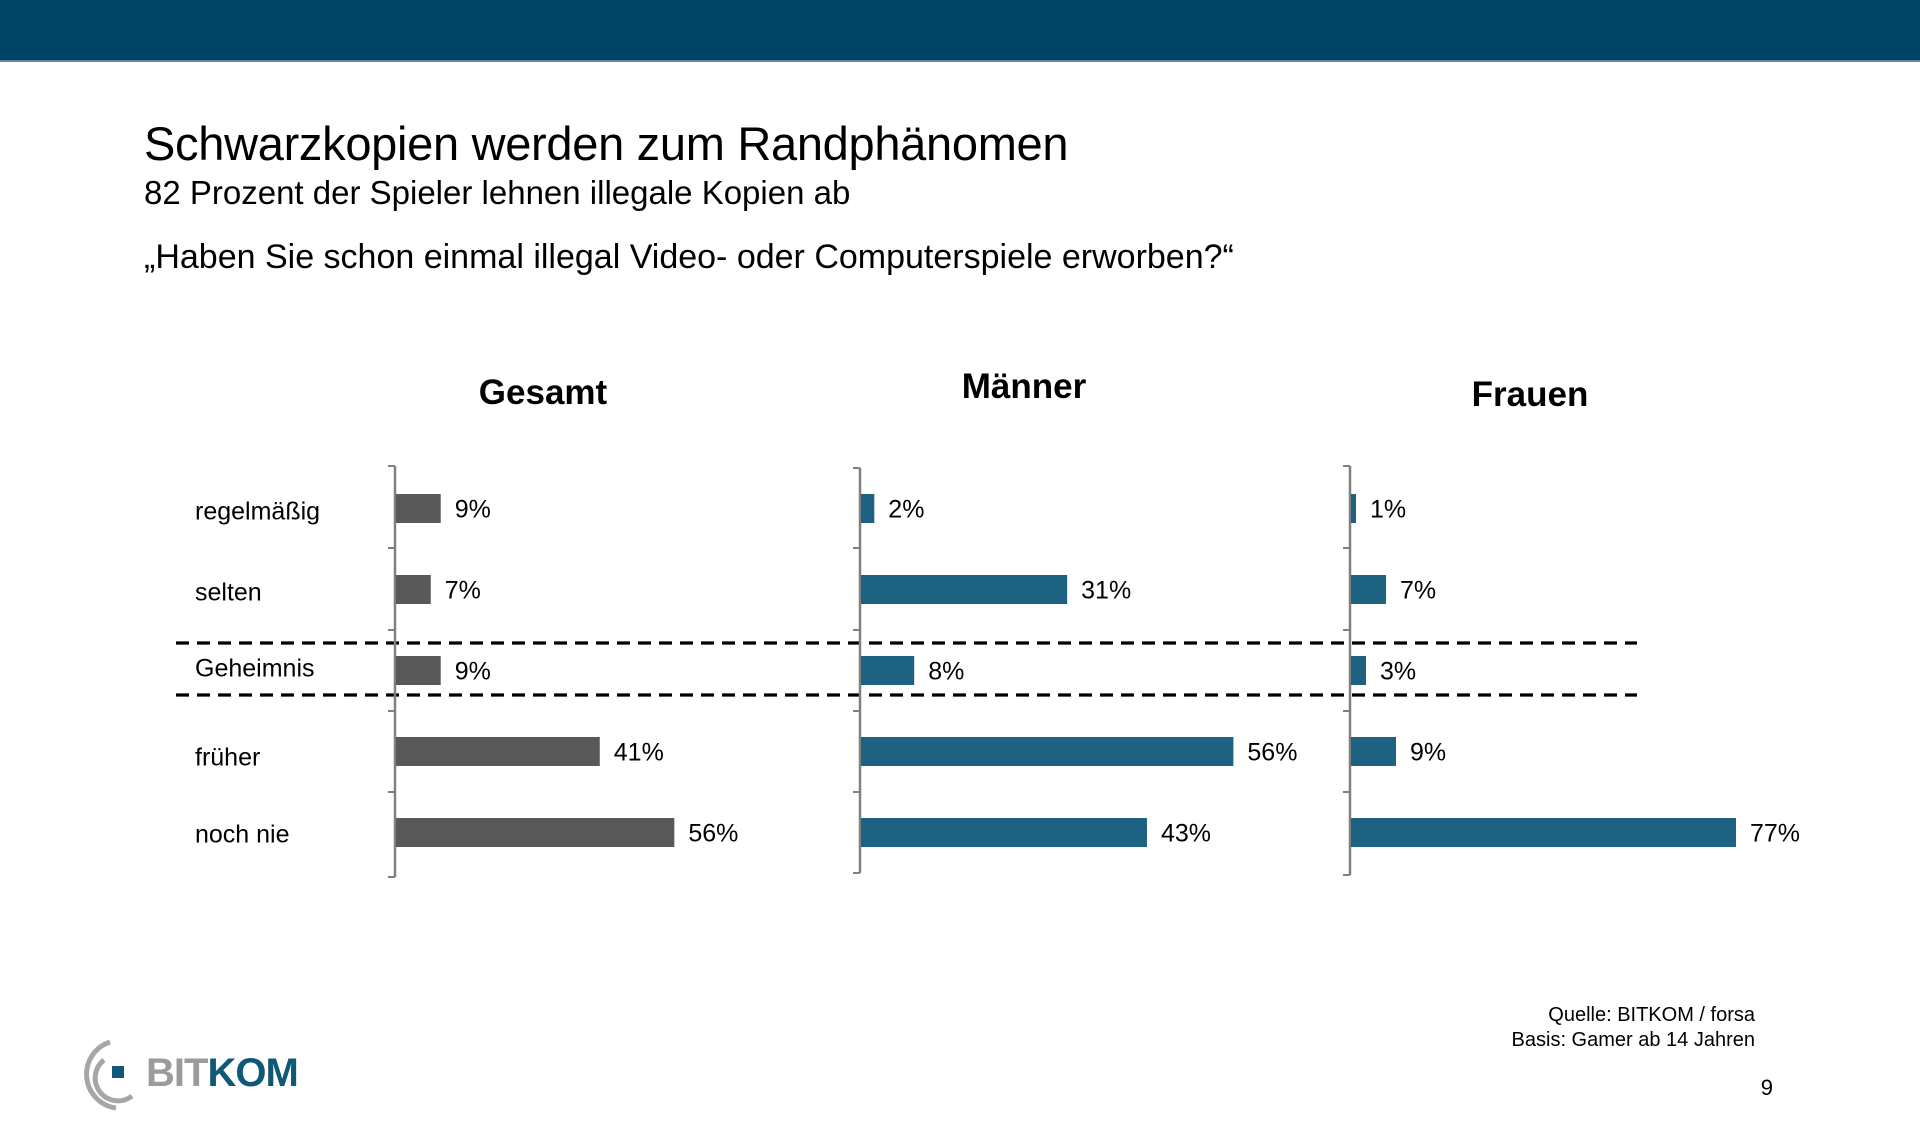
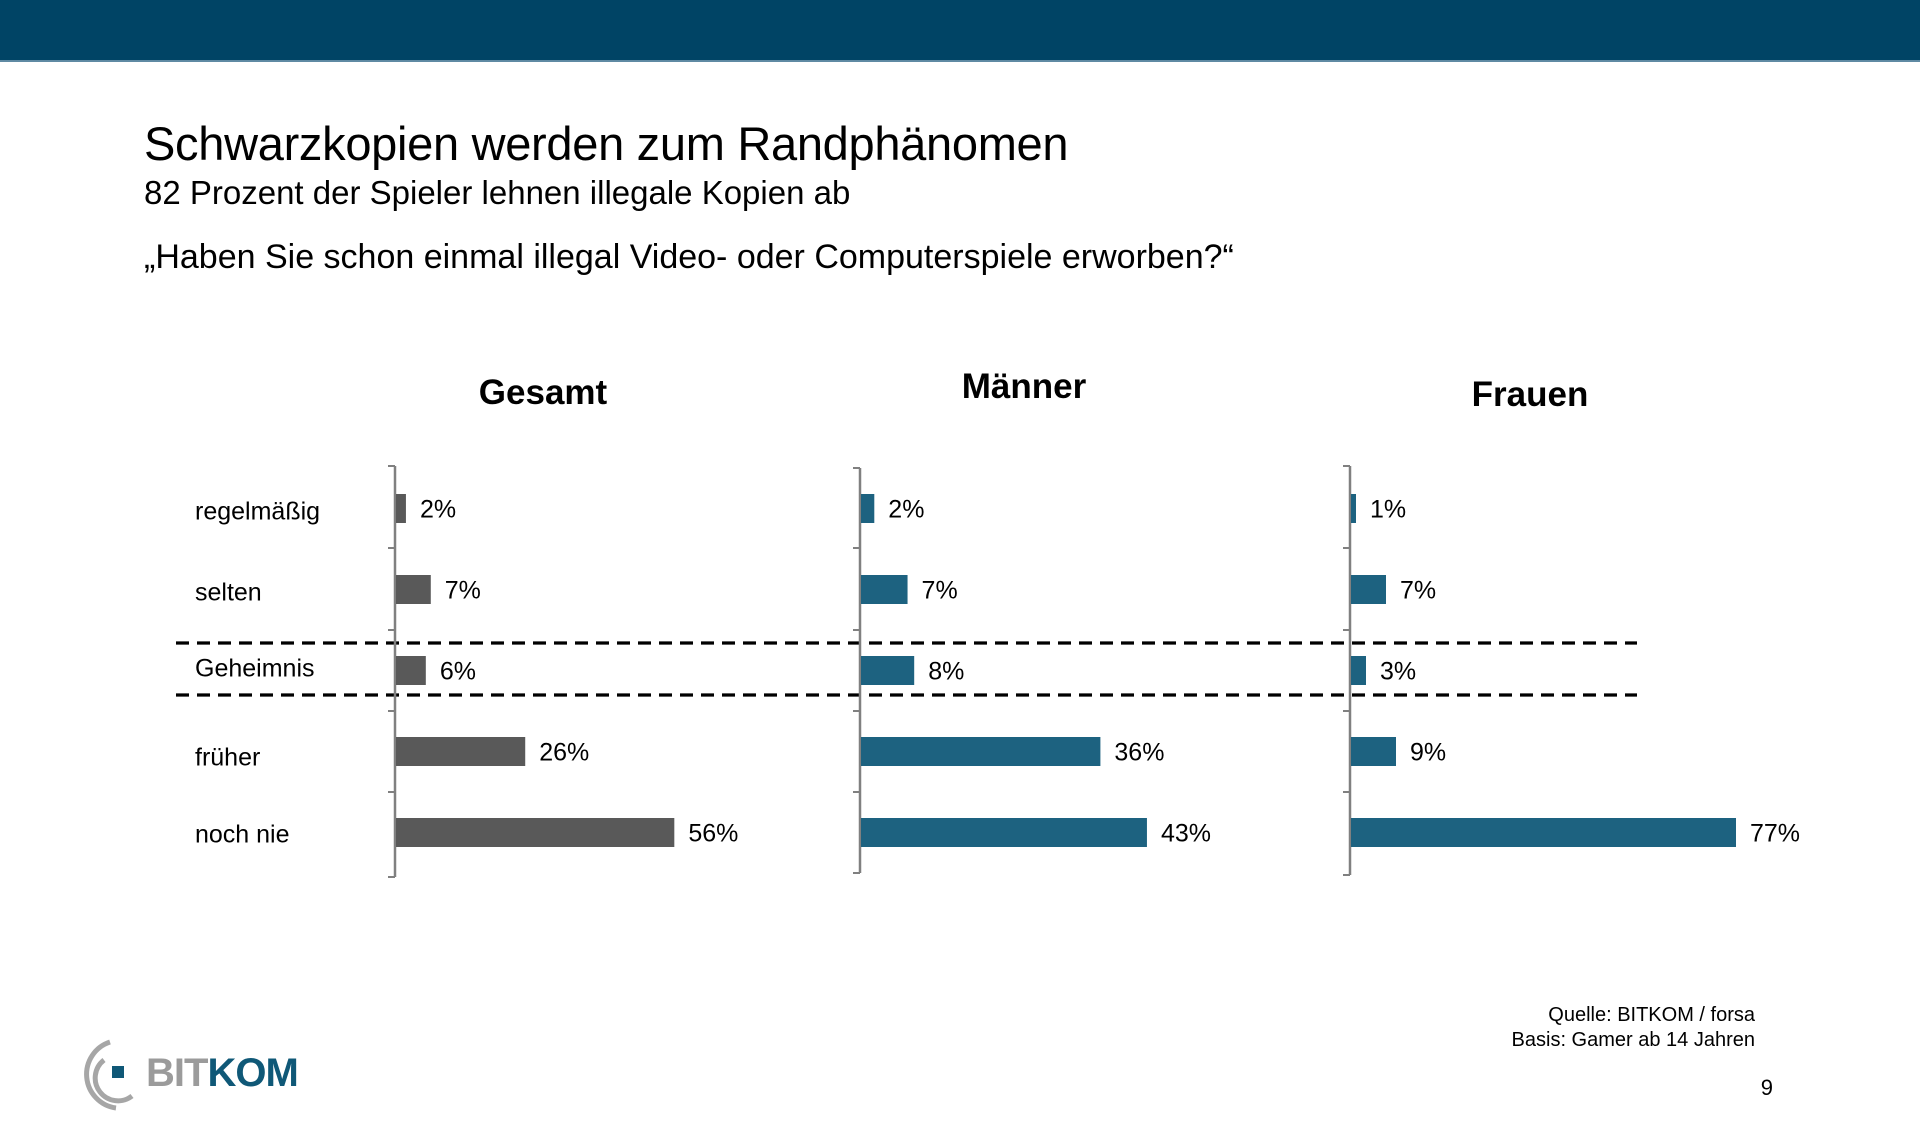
Gesamt/regelmäßig: 9% -> 2%
Männer/selten: 31% -> 7%
Gesamt/Geheimnis: 9% -> 6%
Gesamt/früher: 41% -> 26%
Männer/früher: 56% -> 36%
